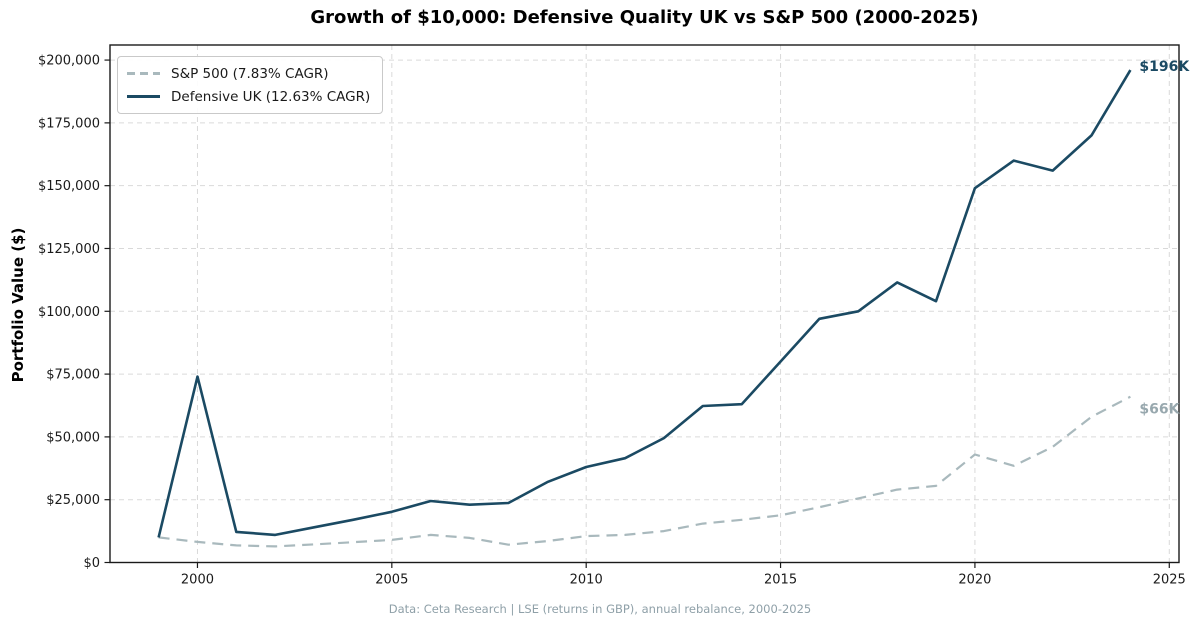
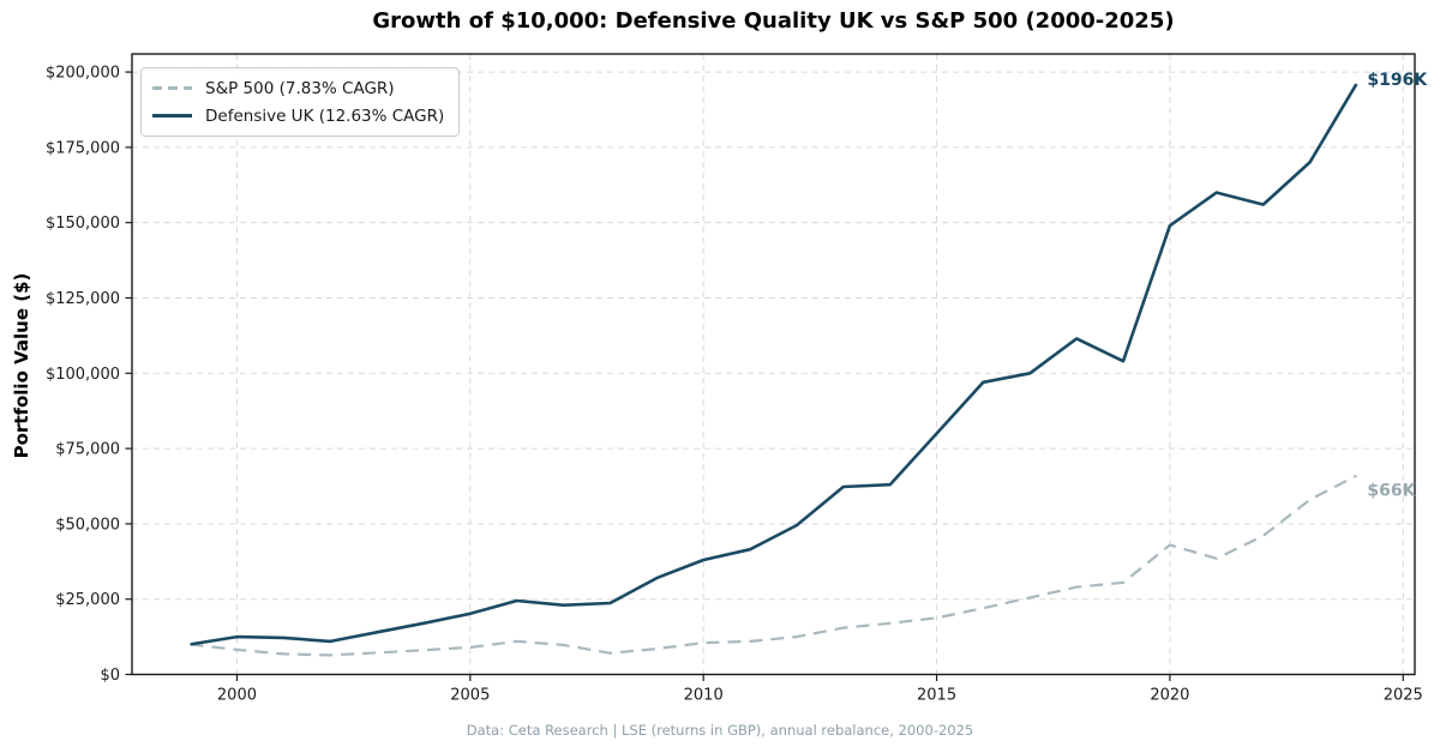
Defensive UK (12.63% CAGR)/2000: $74000 -> $12000
